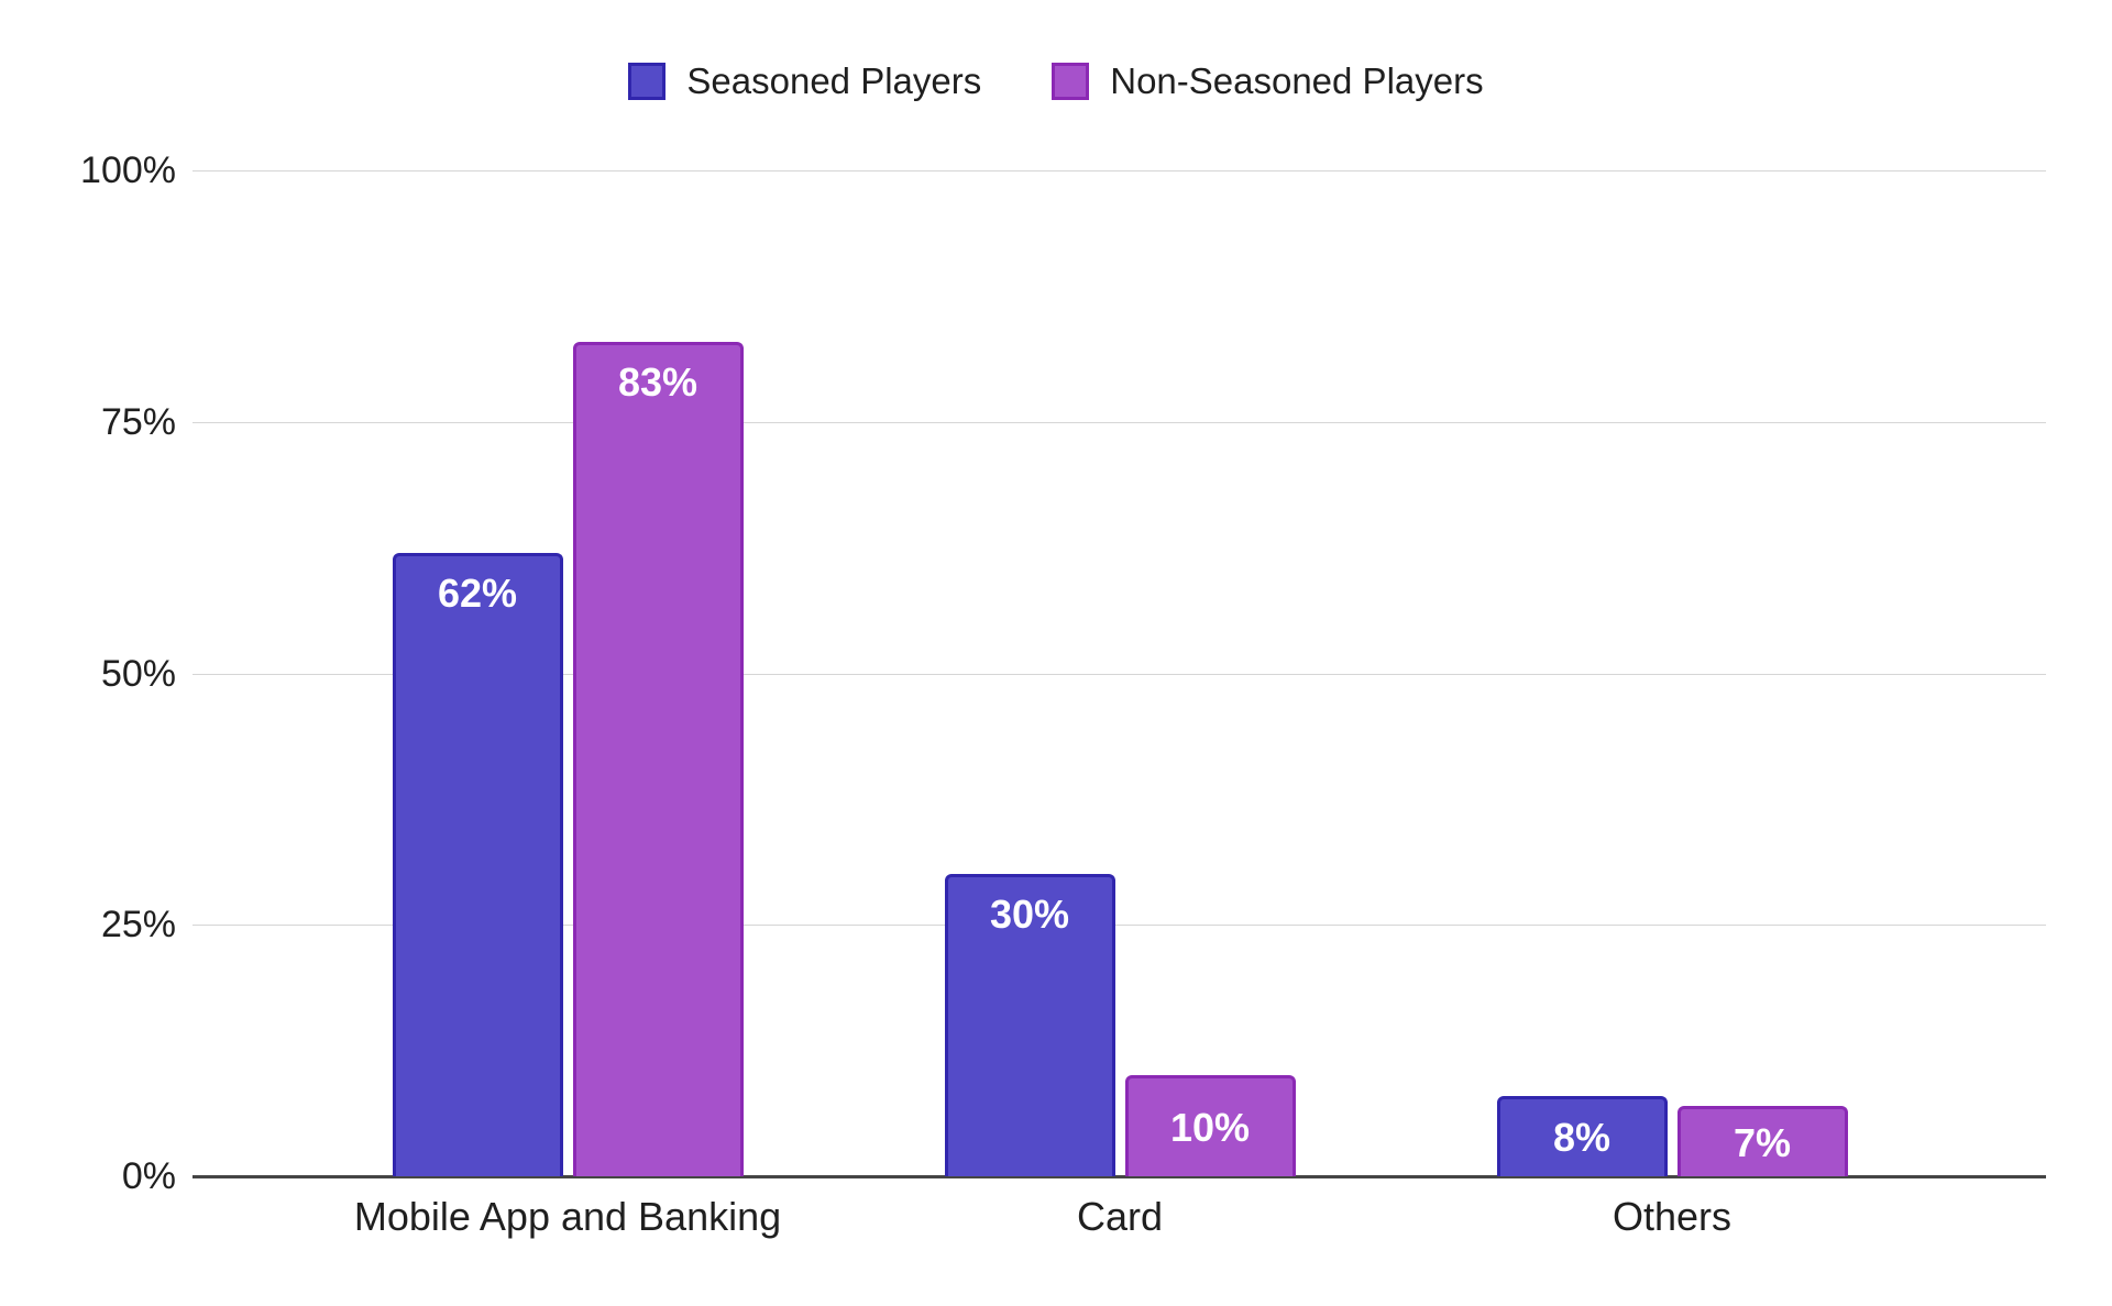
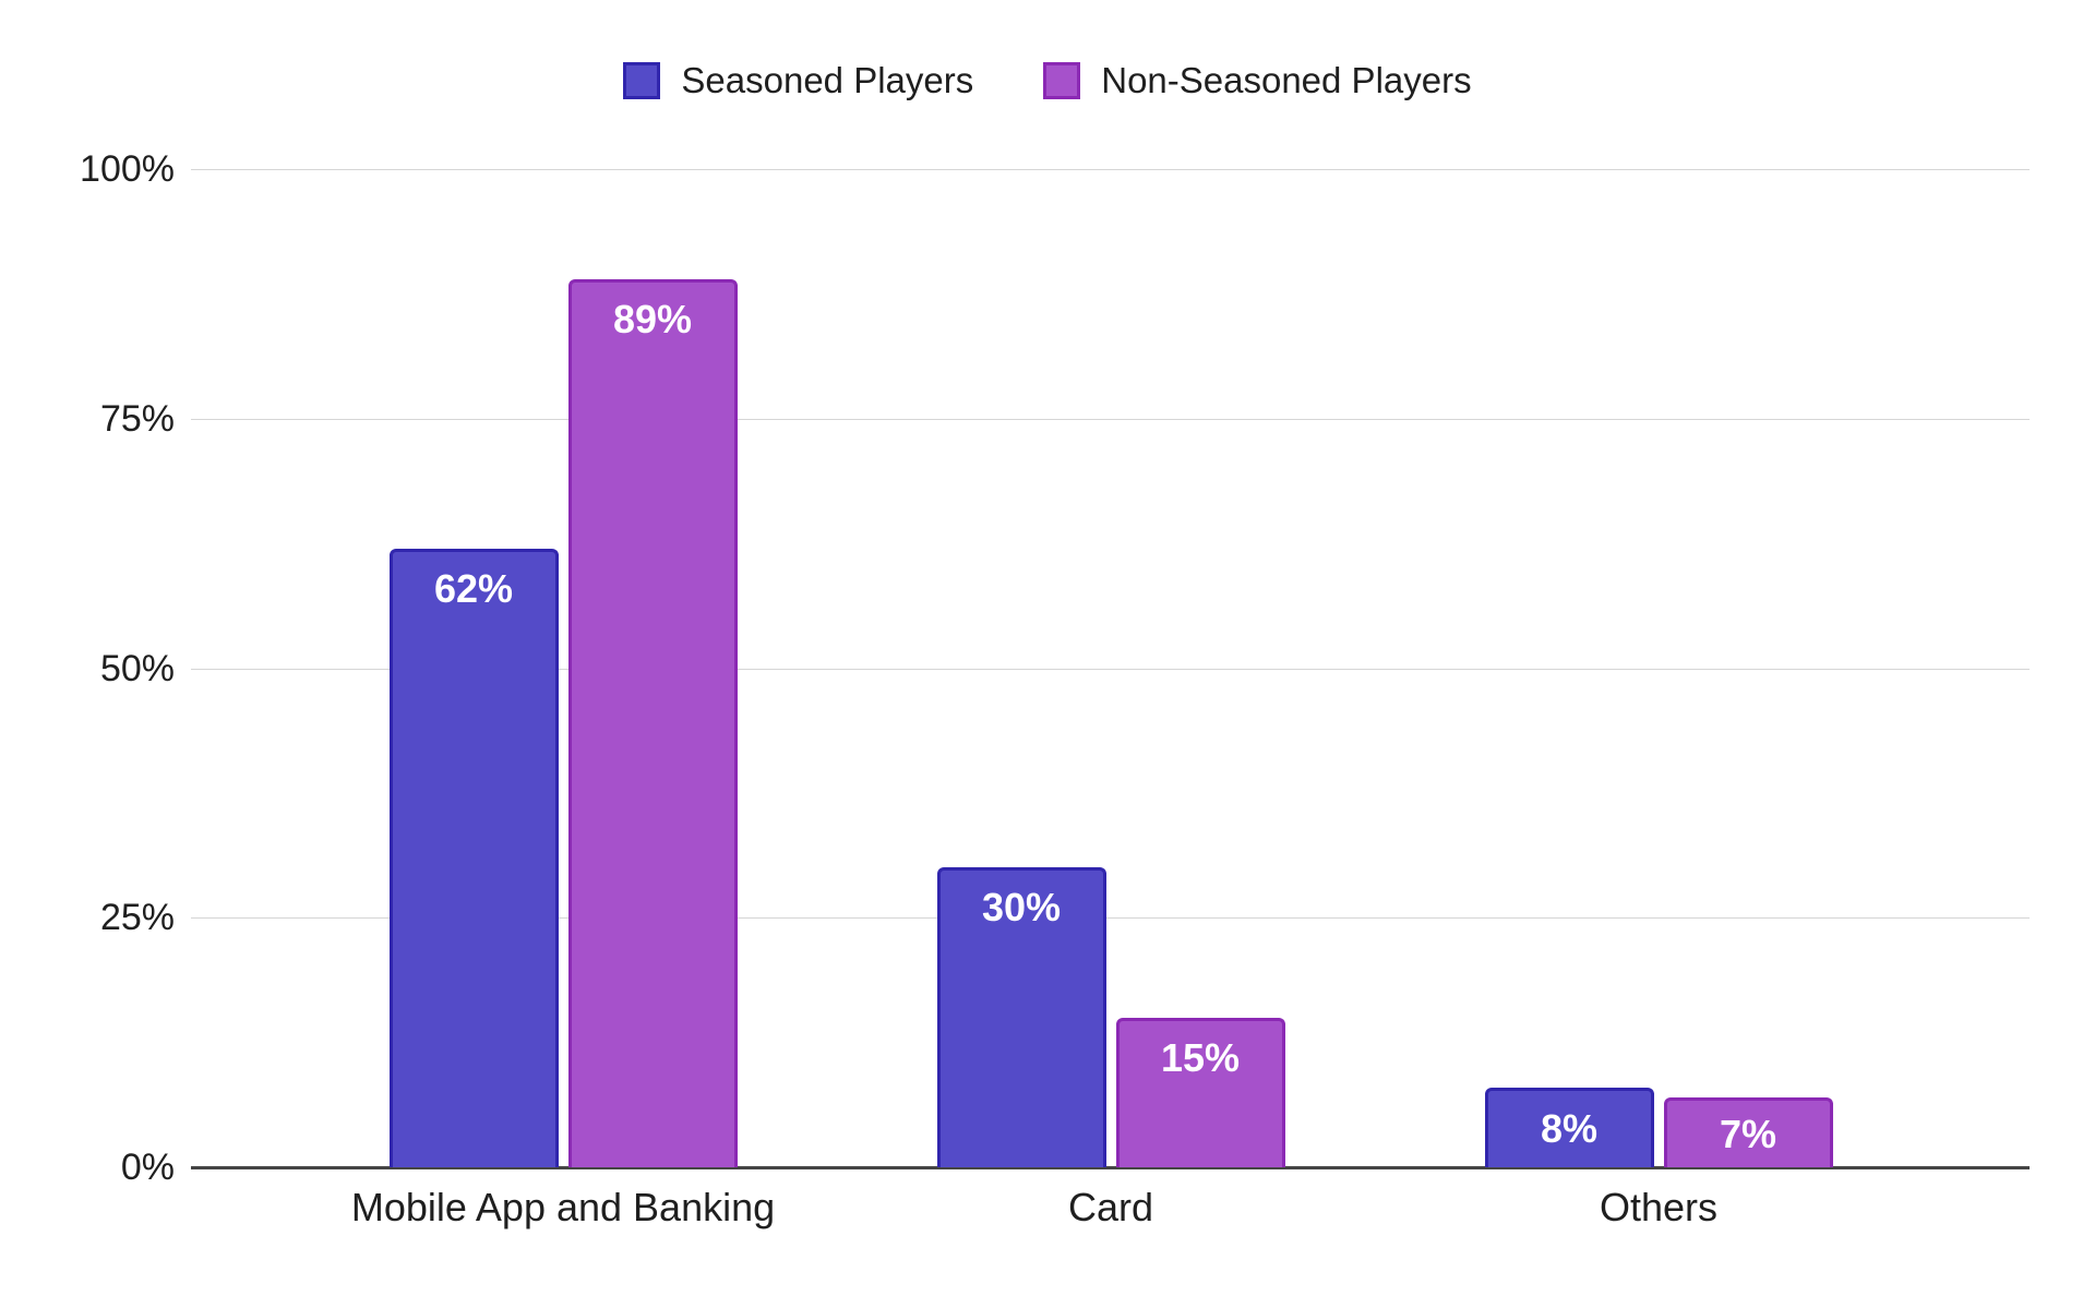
Non-Seasoned Players/Mobile App and Banking: 83% -> 89%
Non-Seasoned Players/Card: 10% -> 15%
